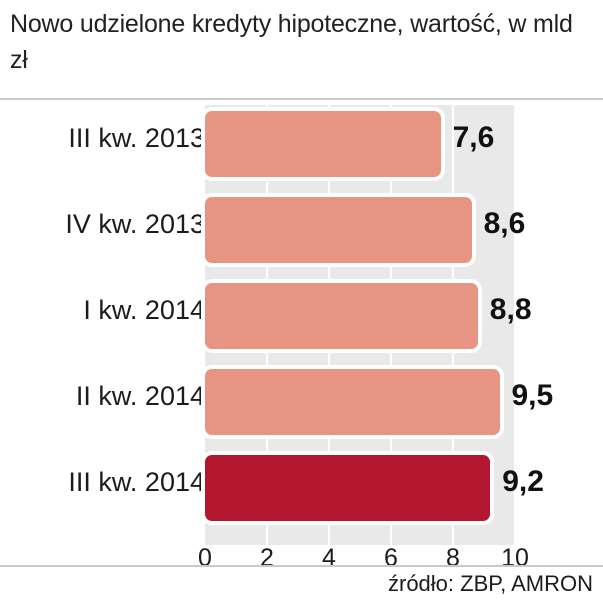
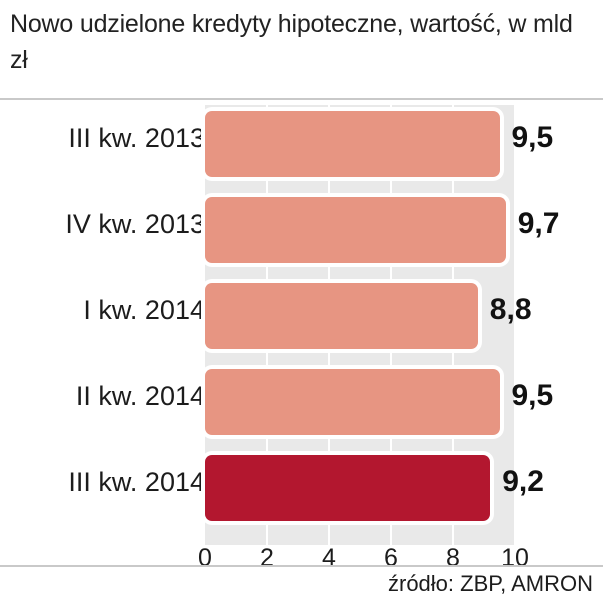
III kw. 2013: 7,6 -> 9,5
IV kw. 2013: 8,6 -> 9,7
